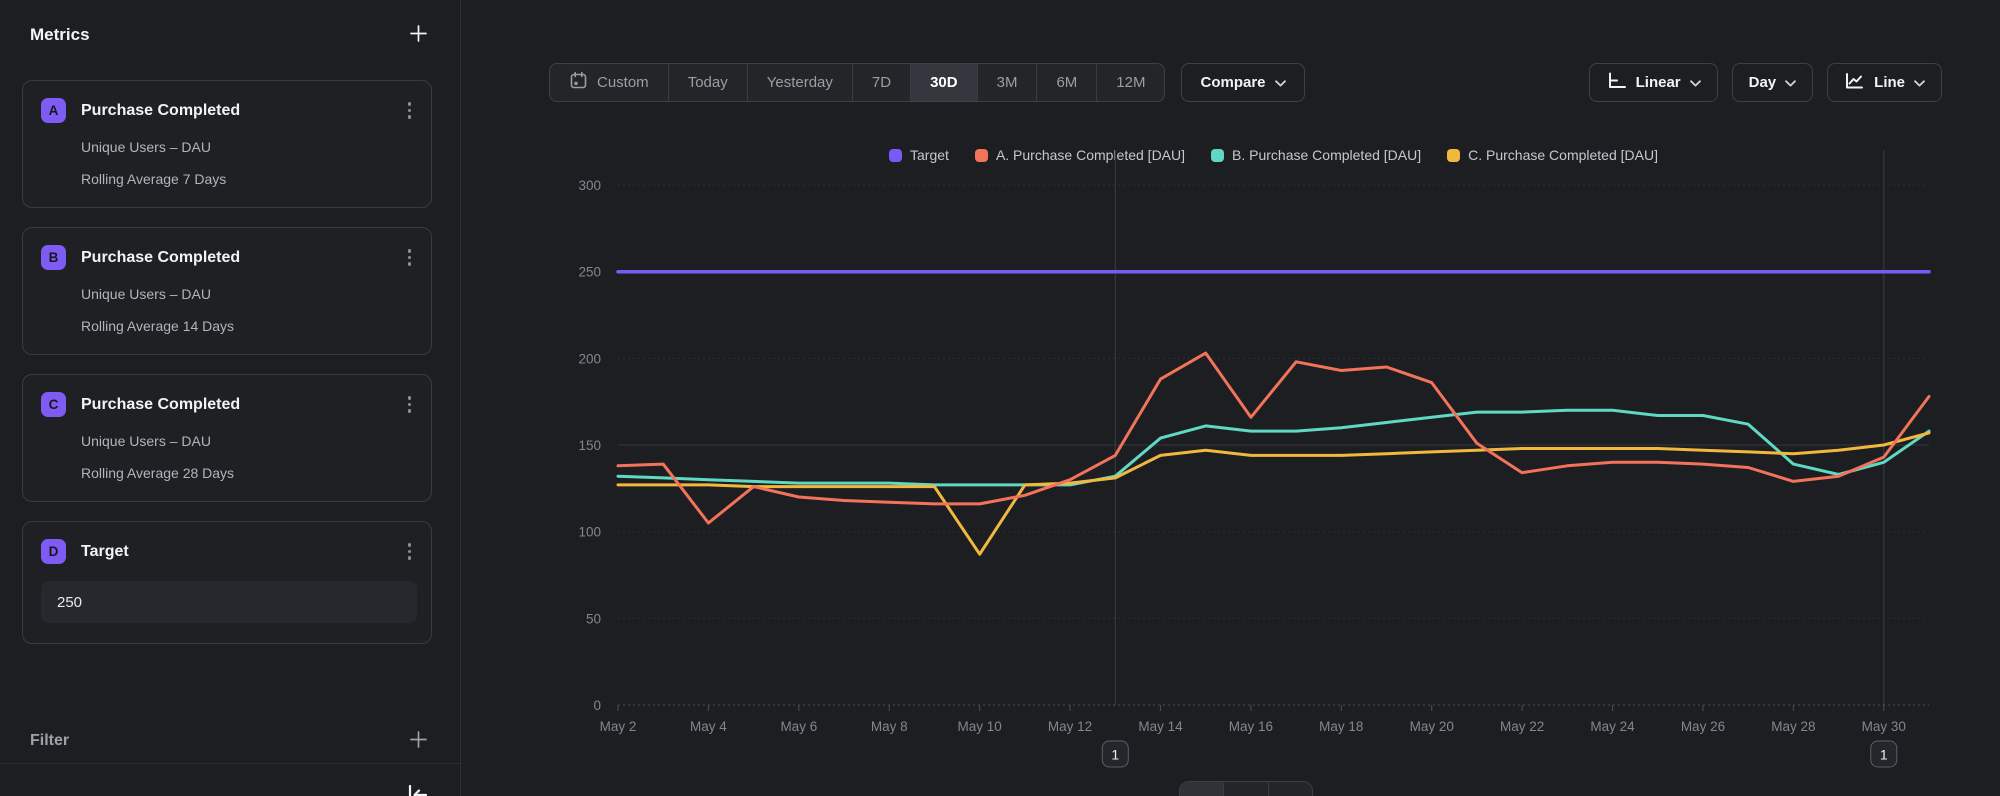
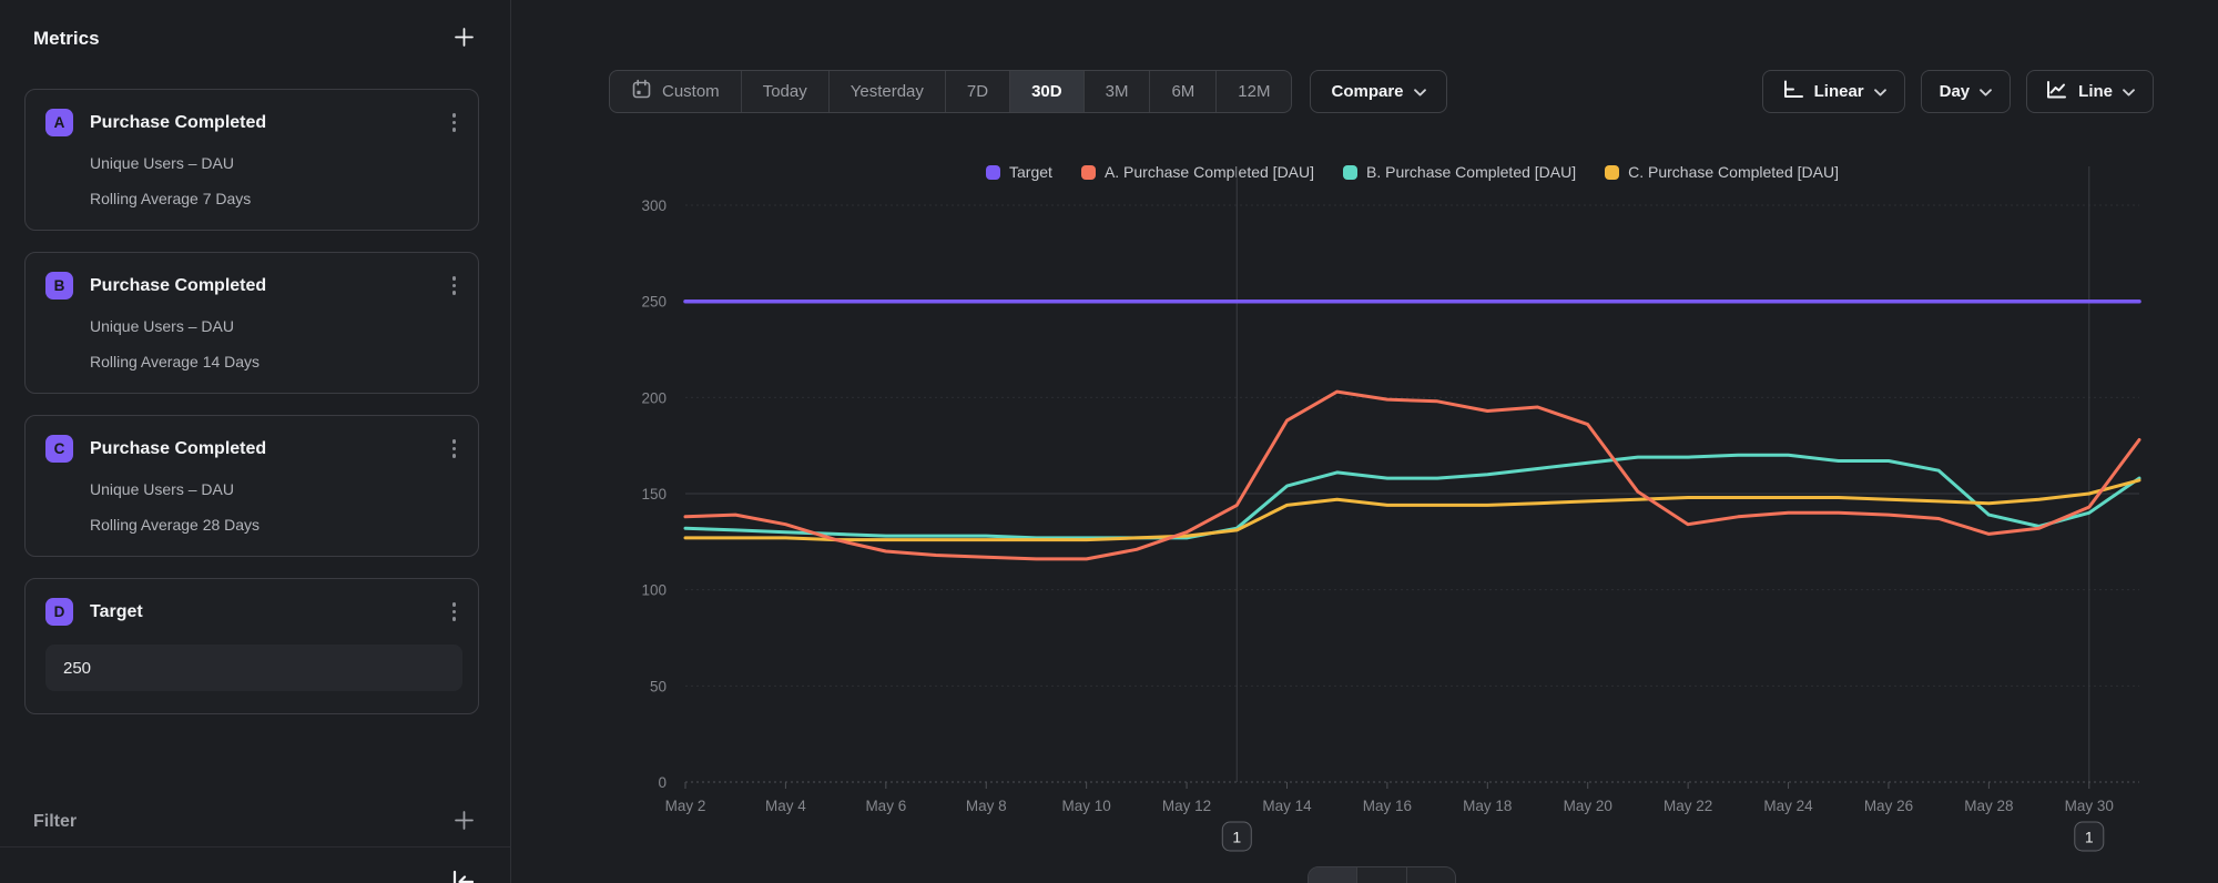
A. Purchase Completed [DAU]/May 4: 105 -> 134
C. Purchase Completed [DAU]/May 10: 87 -> 126
A. Purchase Completed [DAU]/May 16: 166 -> 199
